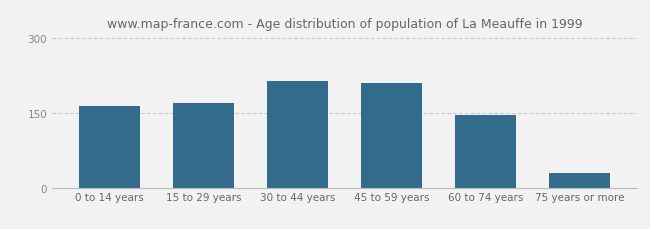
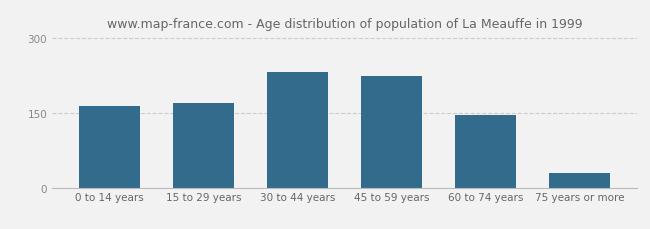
30 to 44 years: 215 -> 232
45 to 59 years: 210 -> 225
